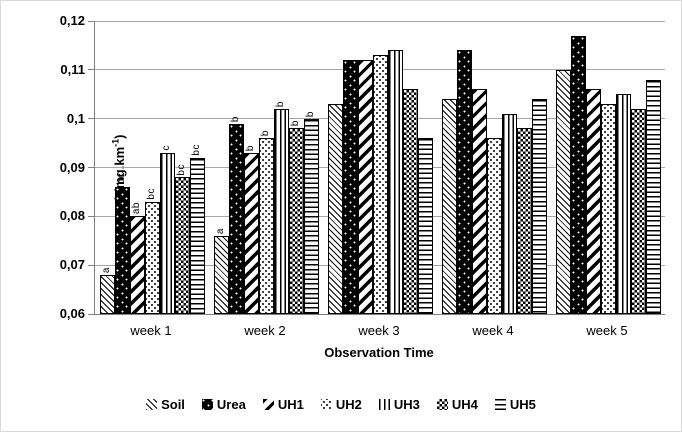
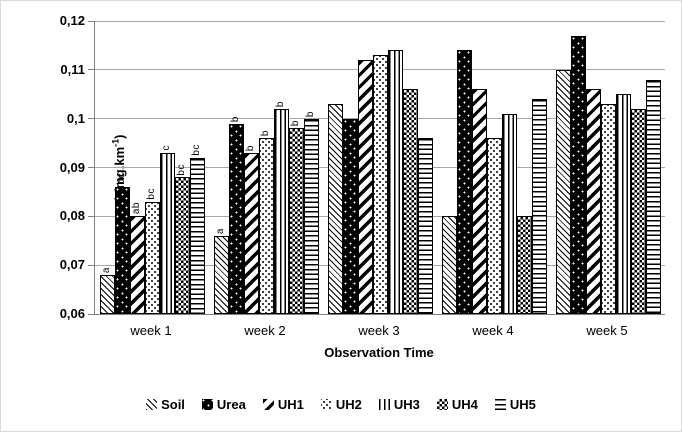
Urea/week 3: 0,11 -> 0,10
Soil/week 4: 0,10 -> 0,08
UH4/week 4: 0,10 -> 0,08
